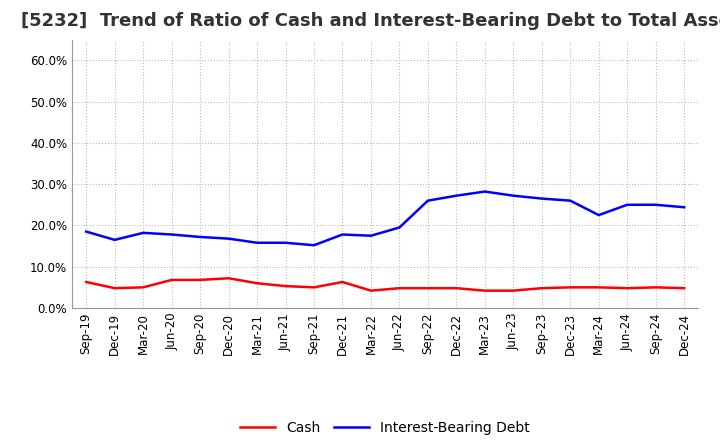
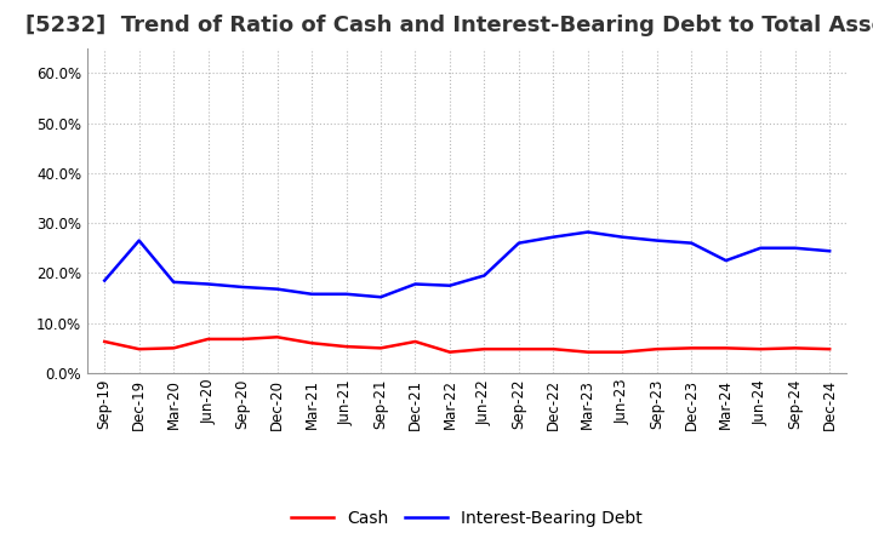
Interest-Bearing Debt/Dec-19: 16.5% -> 26.5%
